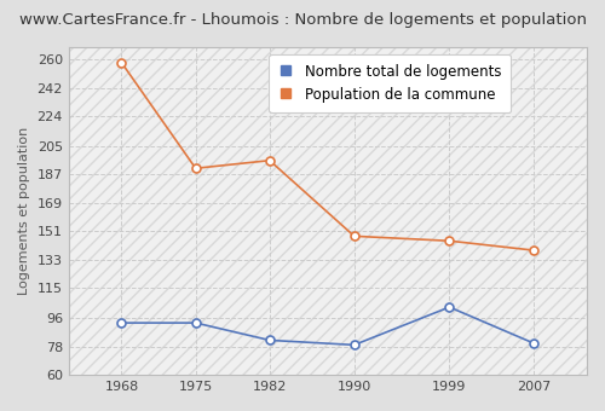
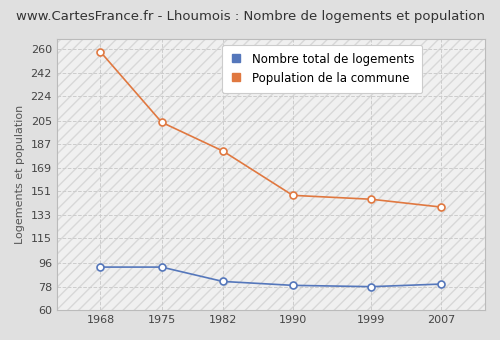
Population de la commune/1975: 191 -> 204
Population de la commune/1982: 196 -> 182
Nombre total de logements/1999: 103 -> 78
